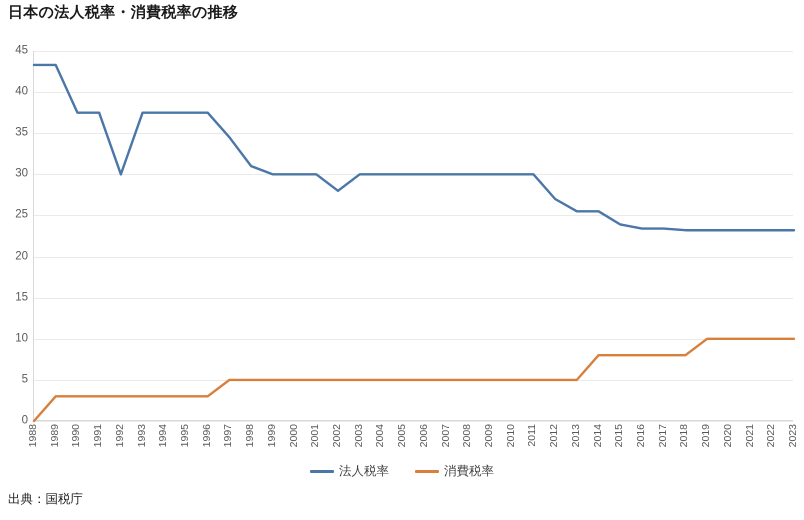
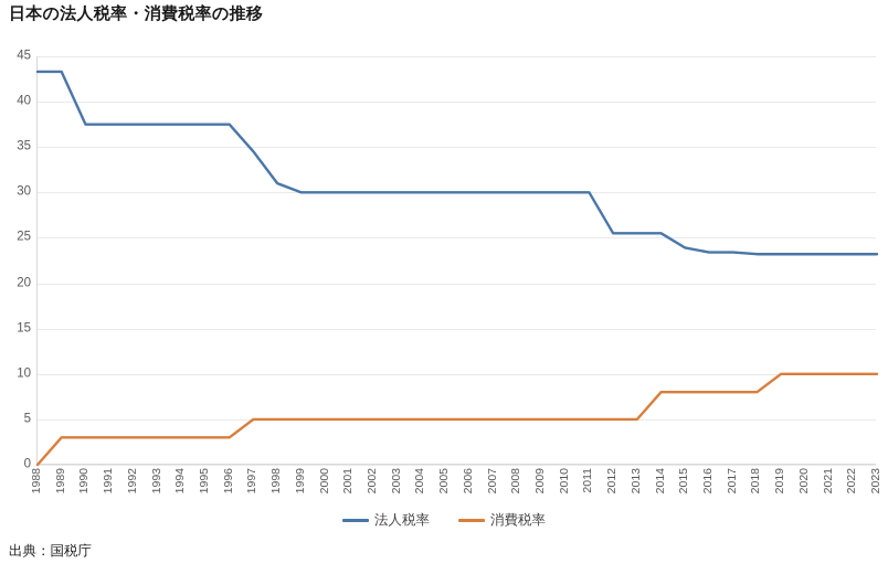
法人税率/1992: 30 -> 38
法人税率/2002: 28 -> 30
法人税率/2012: 27 -> 26
